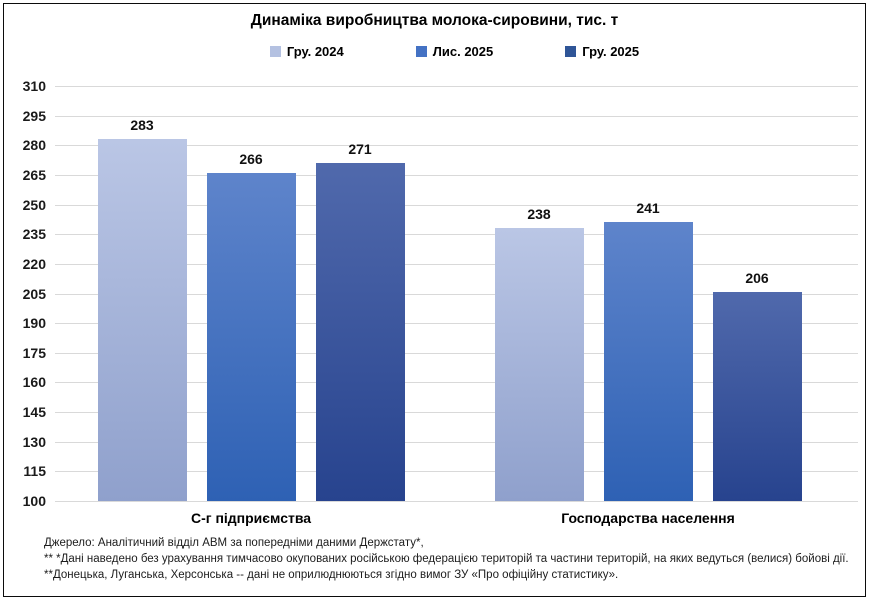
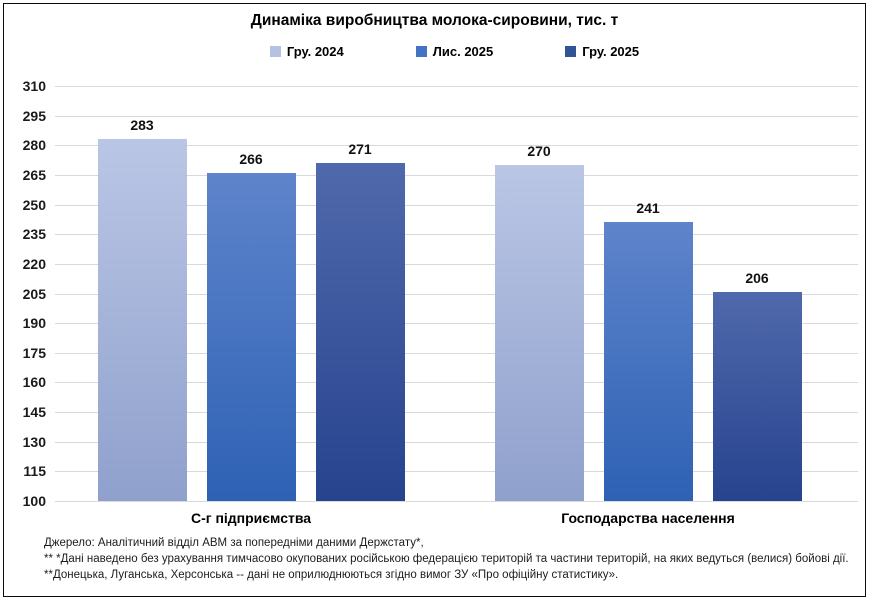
Гру. 2024/Господарства населення: 238 -> 270
